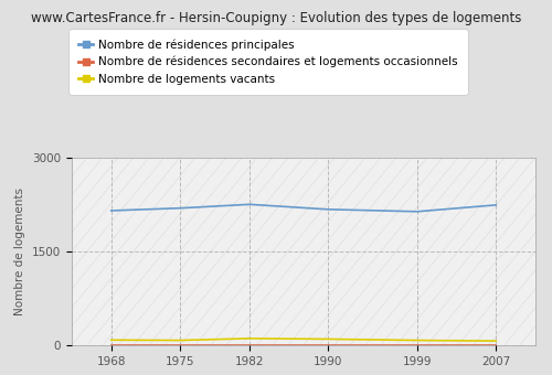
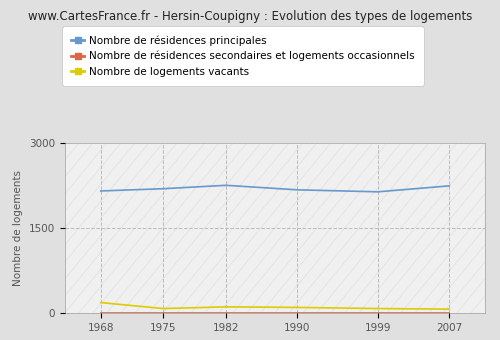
Nombre de logements vacants/1968: 80 -> 180
